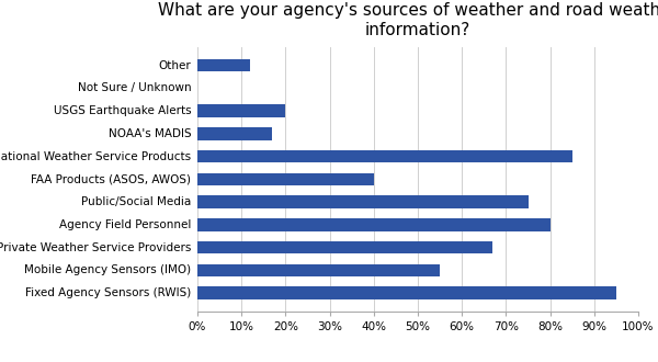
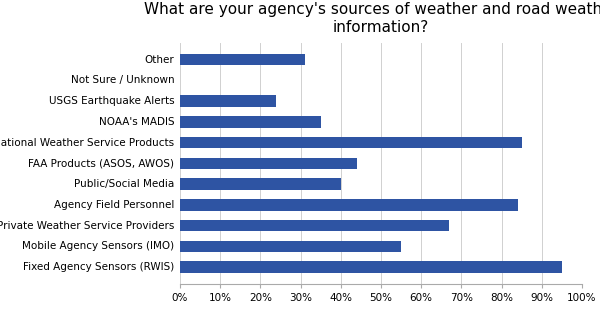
Other: 12% -> 31%
USGS Earthquake Alerts: 20% -> 24%
NOAA's MADIS: 17% -> 35%
FAA Products (ASOS, AWOS): 40% -> 44%
Public/Social Media: 75% -> 40%
Agency Field Personnel: 80% -> 84%
